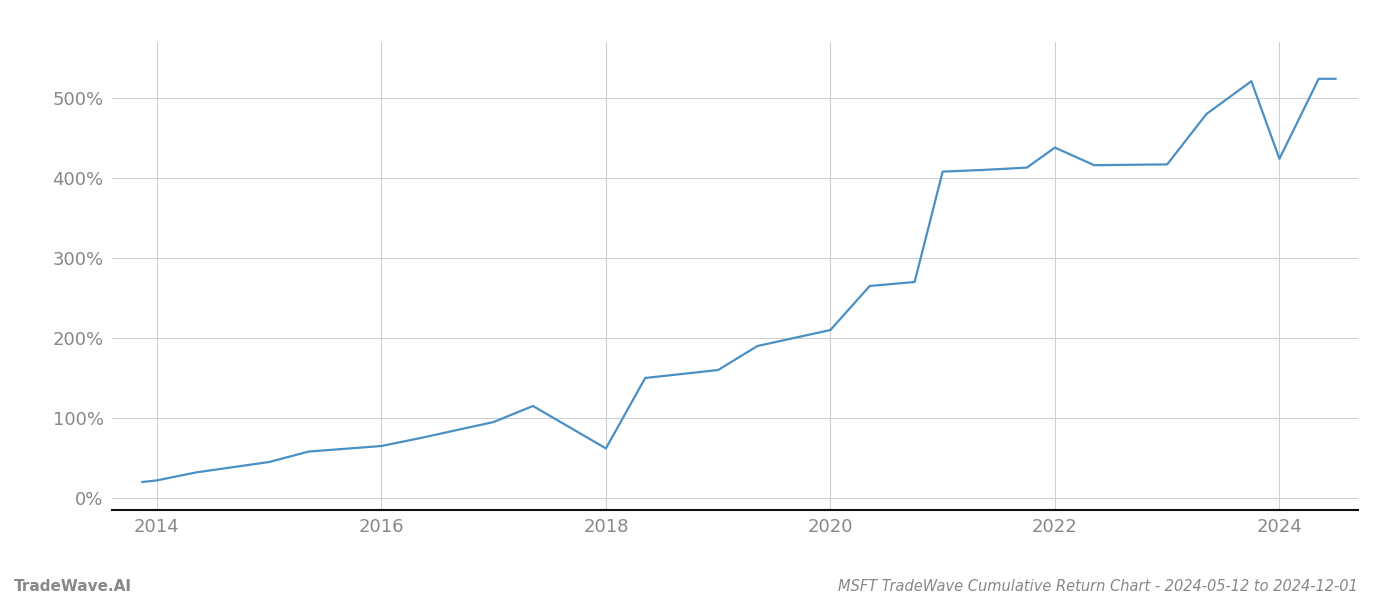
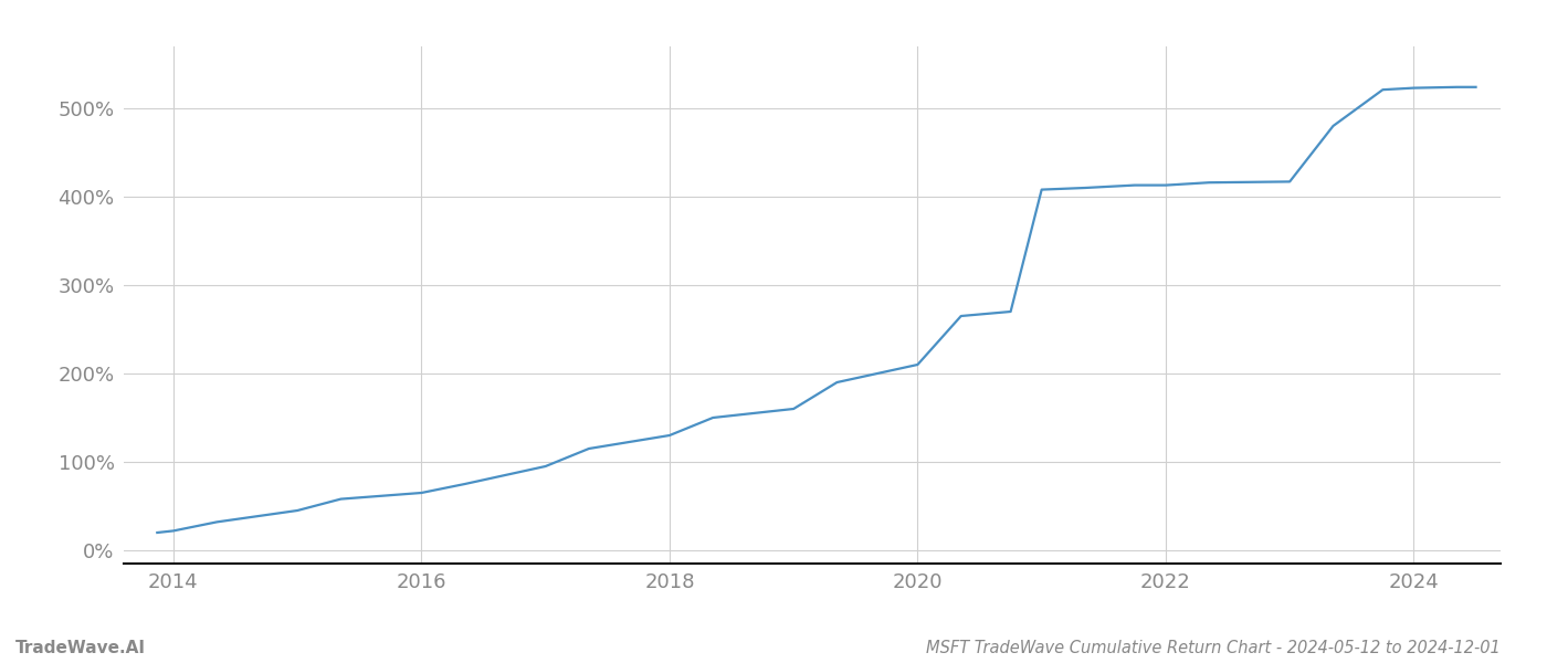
2018: 62% -> 130%
2022: 438% -> 413%
2024: 424% -> 523%
